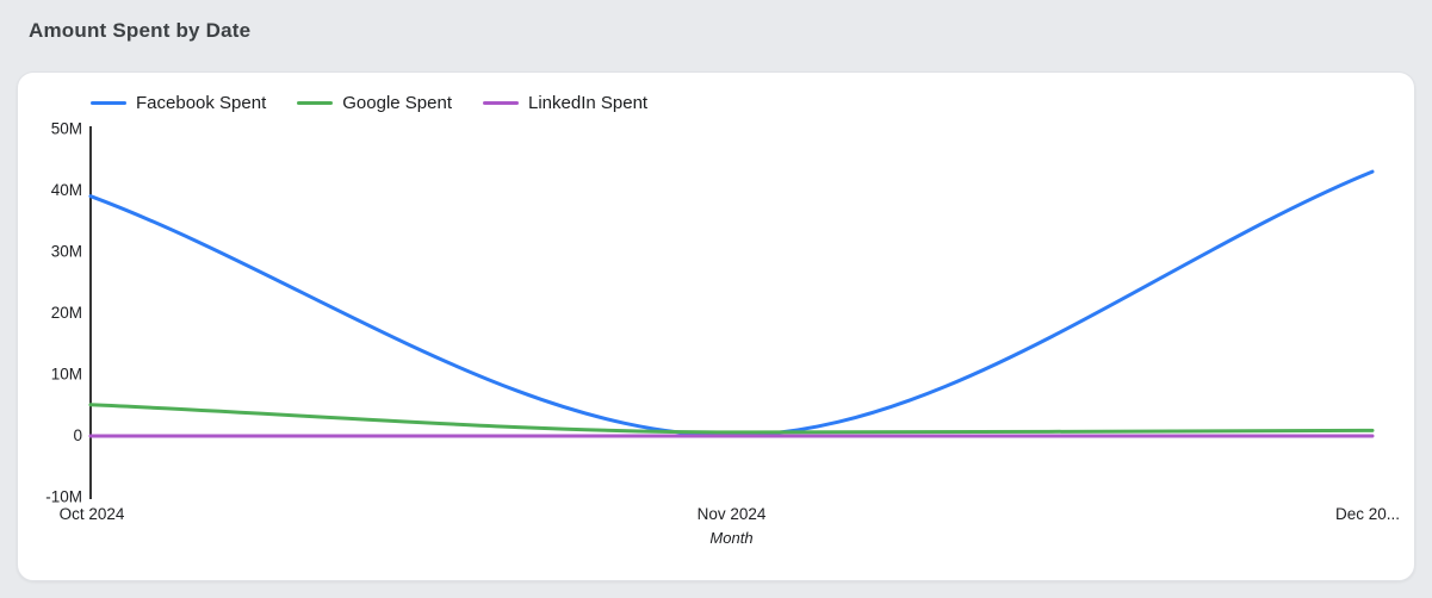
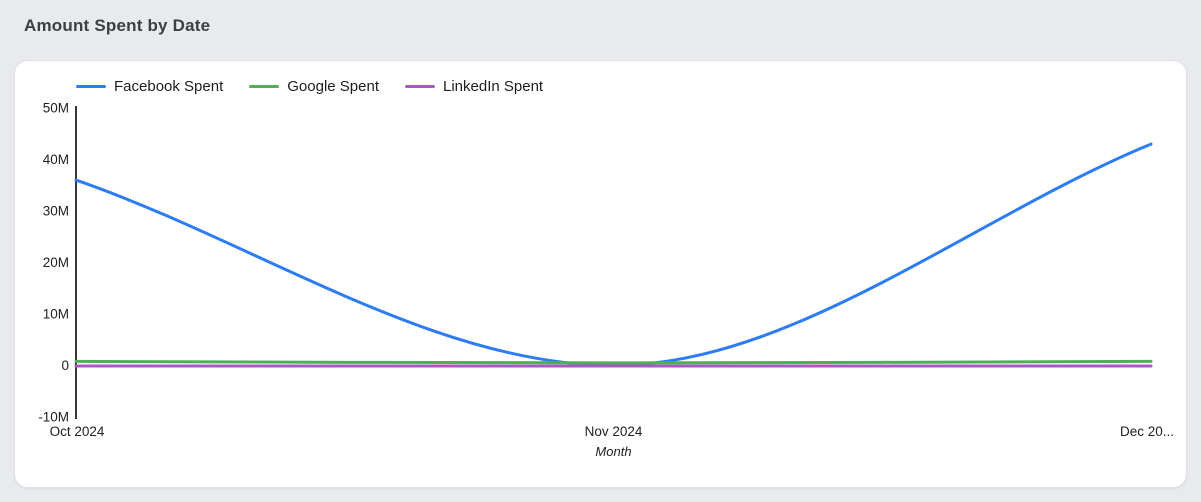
Facebook Spent/Oct 2024: 39M -> 36M
Google Spent/Oct 2024: 5M -> 1M
